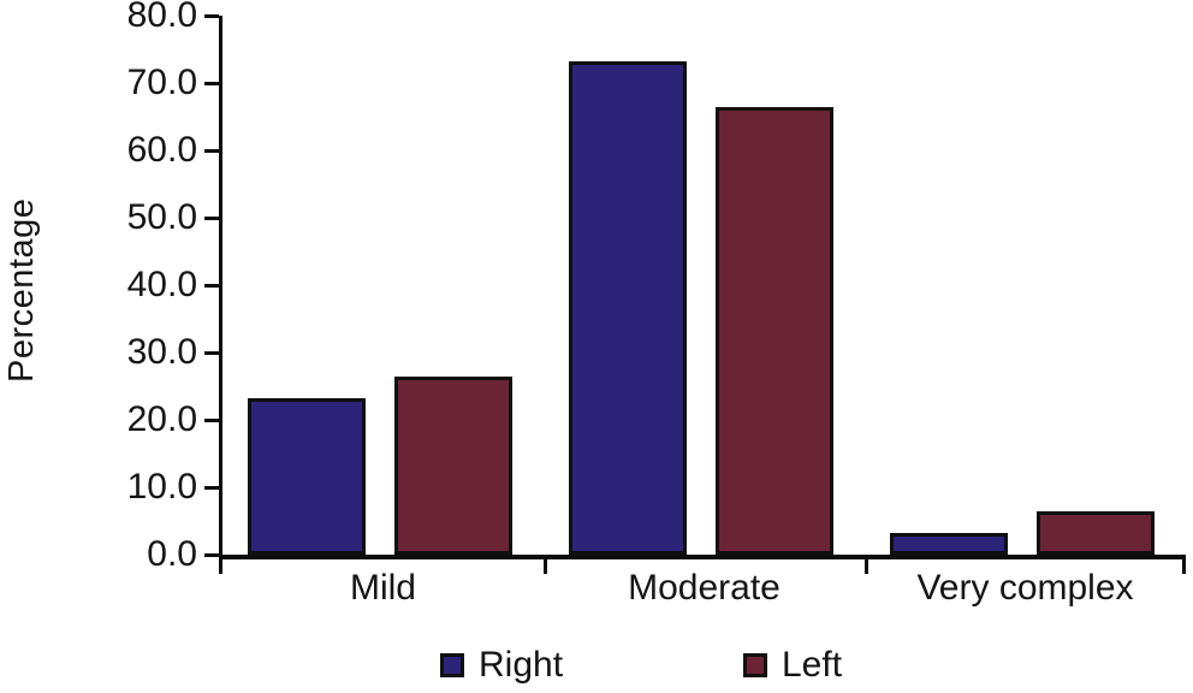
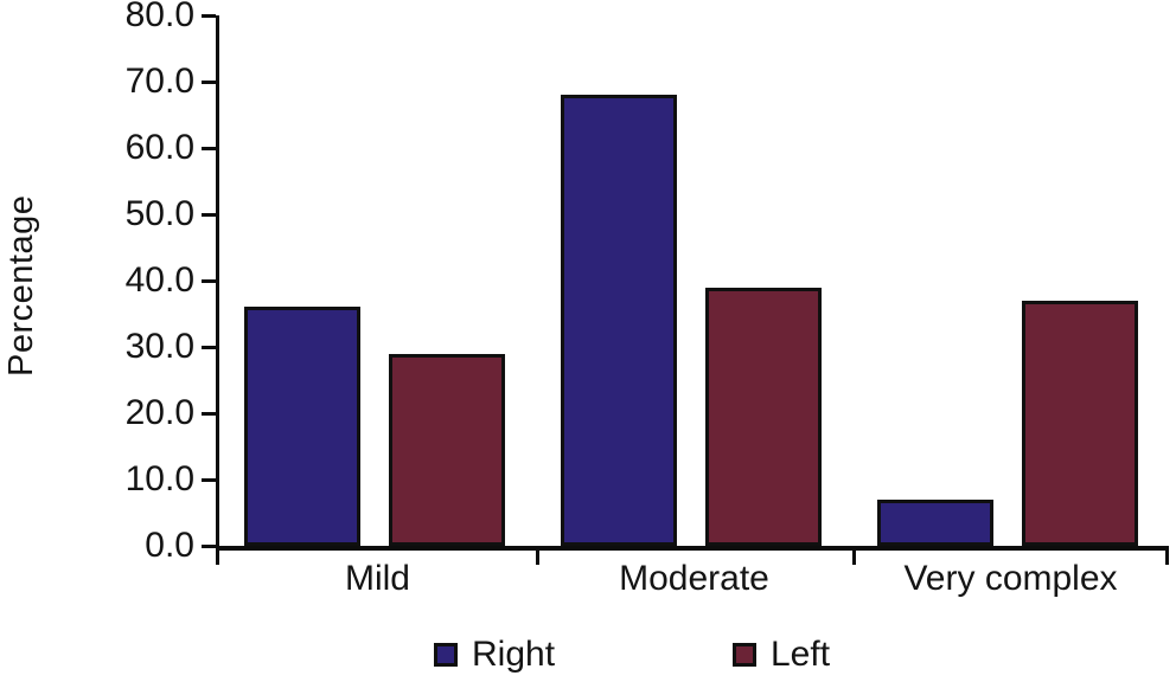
Right/Mild: 23 -> 36
Left/Mild: 26 -> 29
Right/Moderate: 73 -> 68
Left/Moderate: 66 -> 39
Right/Very complex: 3 -> 7
Left/Very complex: 6 -> 37
